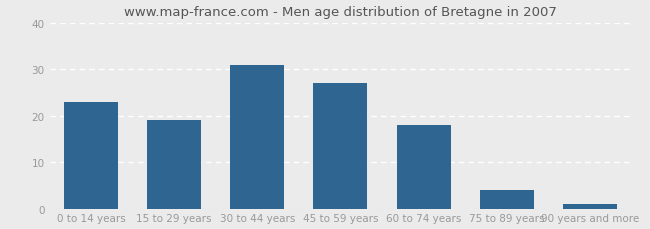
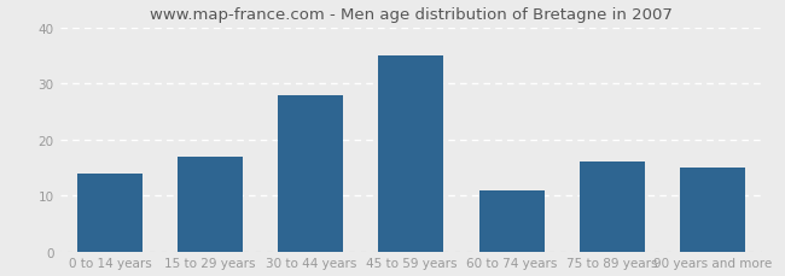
0 to 14 years: 23 -> 14
15 to 29 years: 19 -> 17
30 to 44 years: 31 -> 28
45 to 59 years: 27 -> 35
60 to 74 years: 18 -> 11
75 to 89 years: 4 -> 16
90 years and more: 1 -> 15
